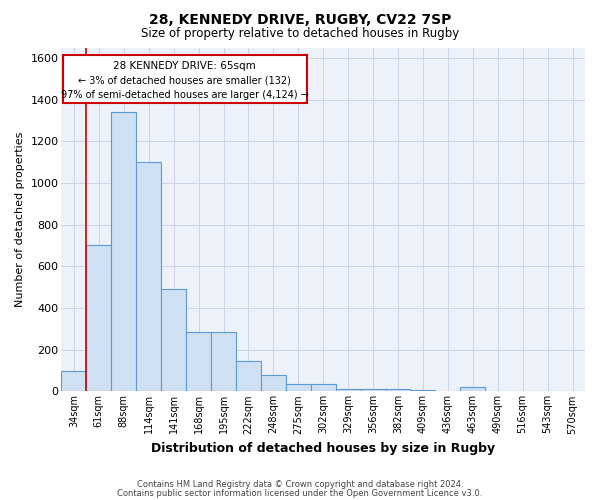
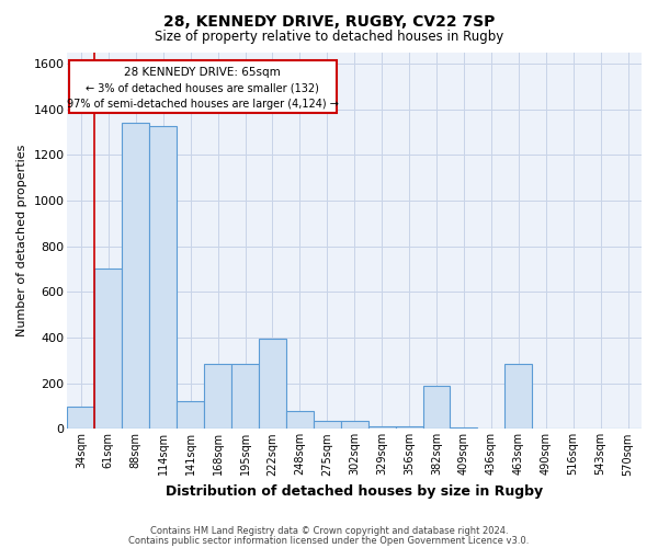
114sqm: 1100 -> 1325
141sqm: 490 -> 120
222sqm: 148 -> 395
382sqm: 10 -> 190
463sqm: 20 -> 285
